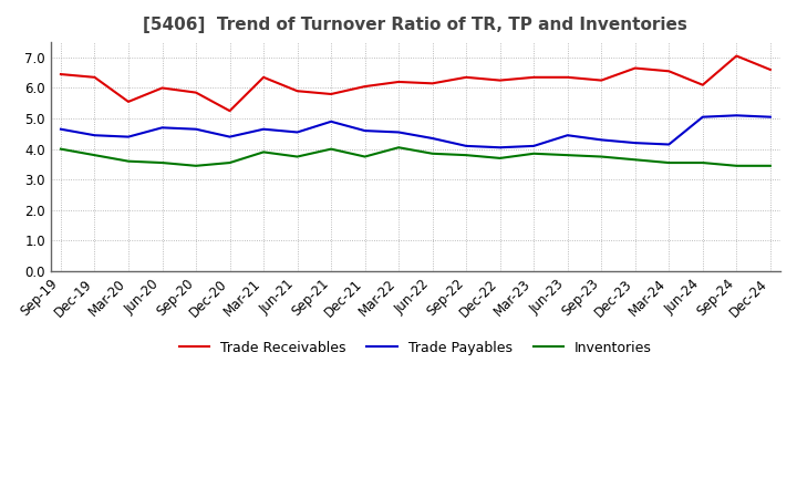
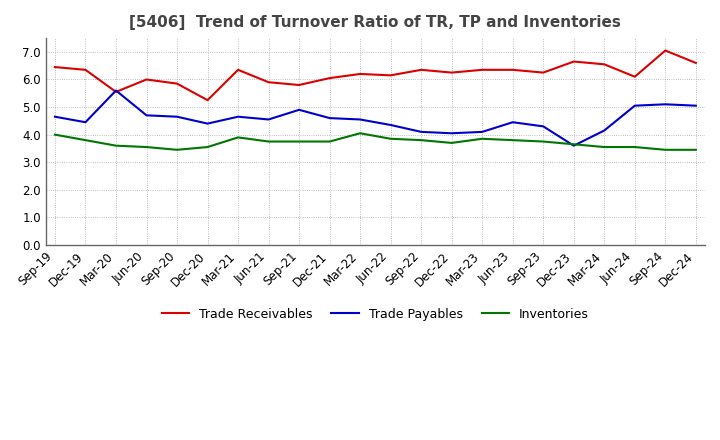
Trade Payables/Mar-20: 4.40 -> 5.60
Inventories/Sep-21: 4.00 -> 3.75
Trade Payables/Dec-23: 4.20 -> 3.60
